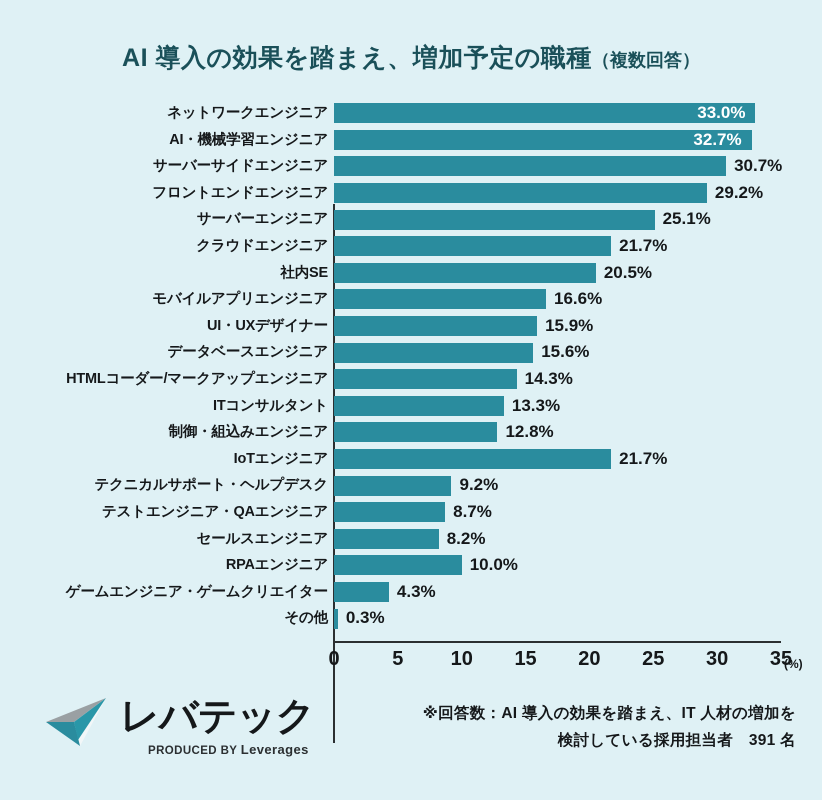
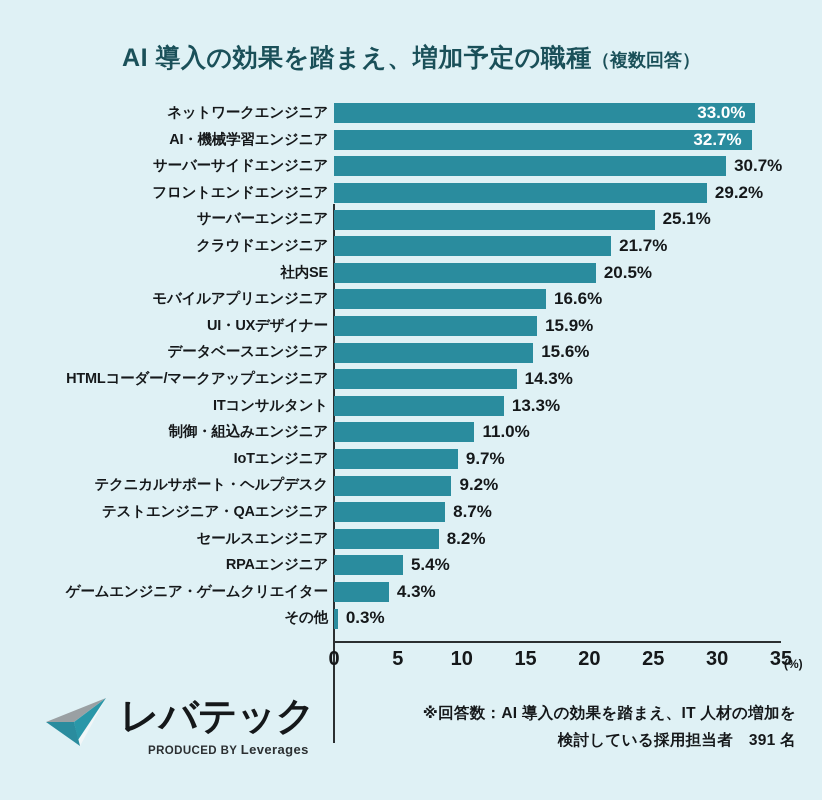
制御・組込みエンジニア: 12.8% -> 11.0%
IoTエンジニア: 21.7% -> 9.7%
RPAエンジニア: 10.0% -> 5.4%
